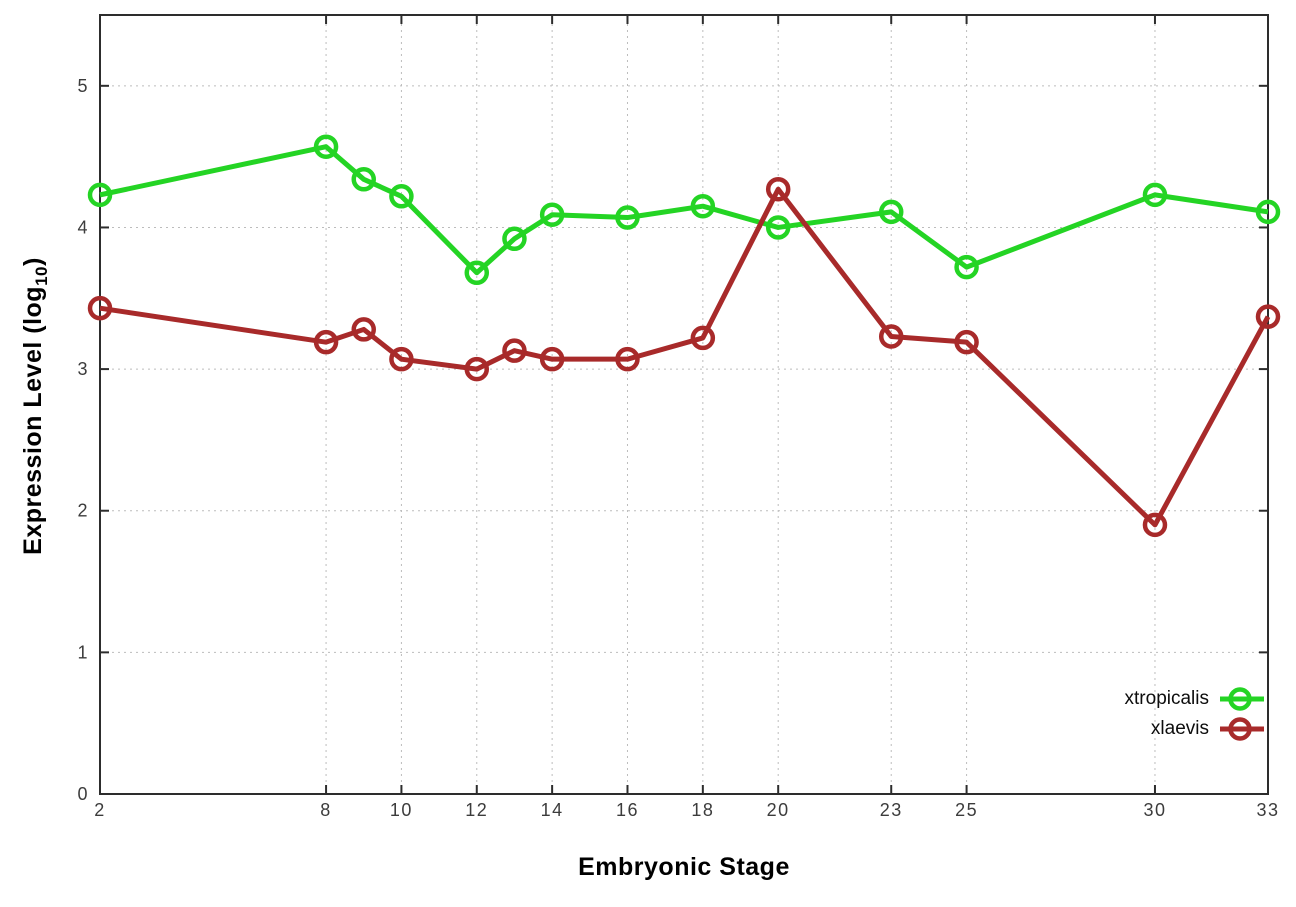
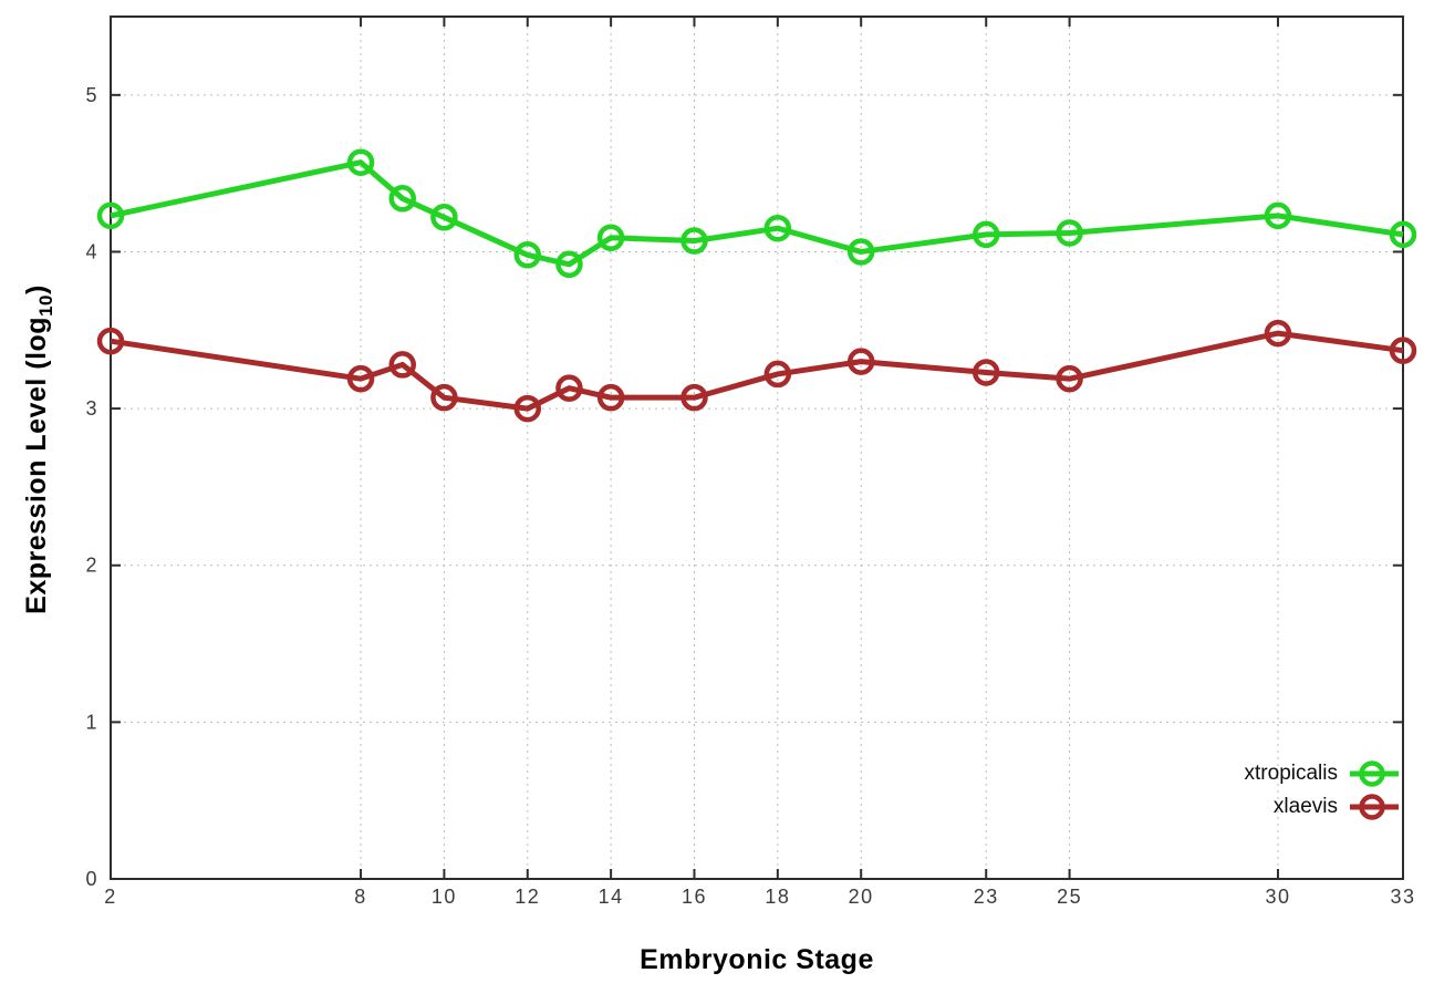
xtropicalis/12: 3.68 -> 3.98
xlaevis/20: 4.27 -> 3.30
xtropicalis/25: 3.72 -> 4.12
xlaevis/30: 1.90 -> 3.48
